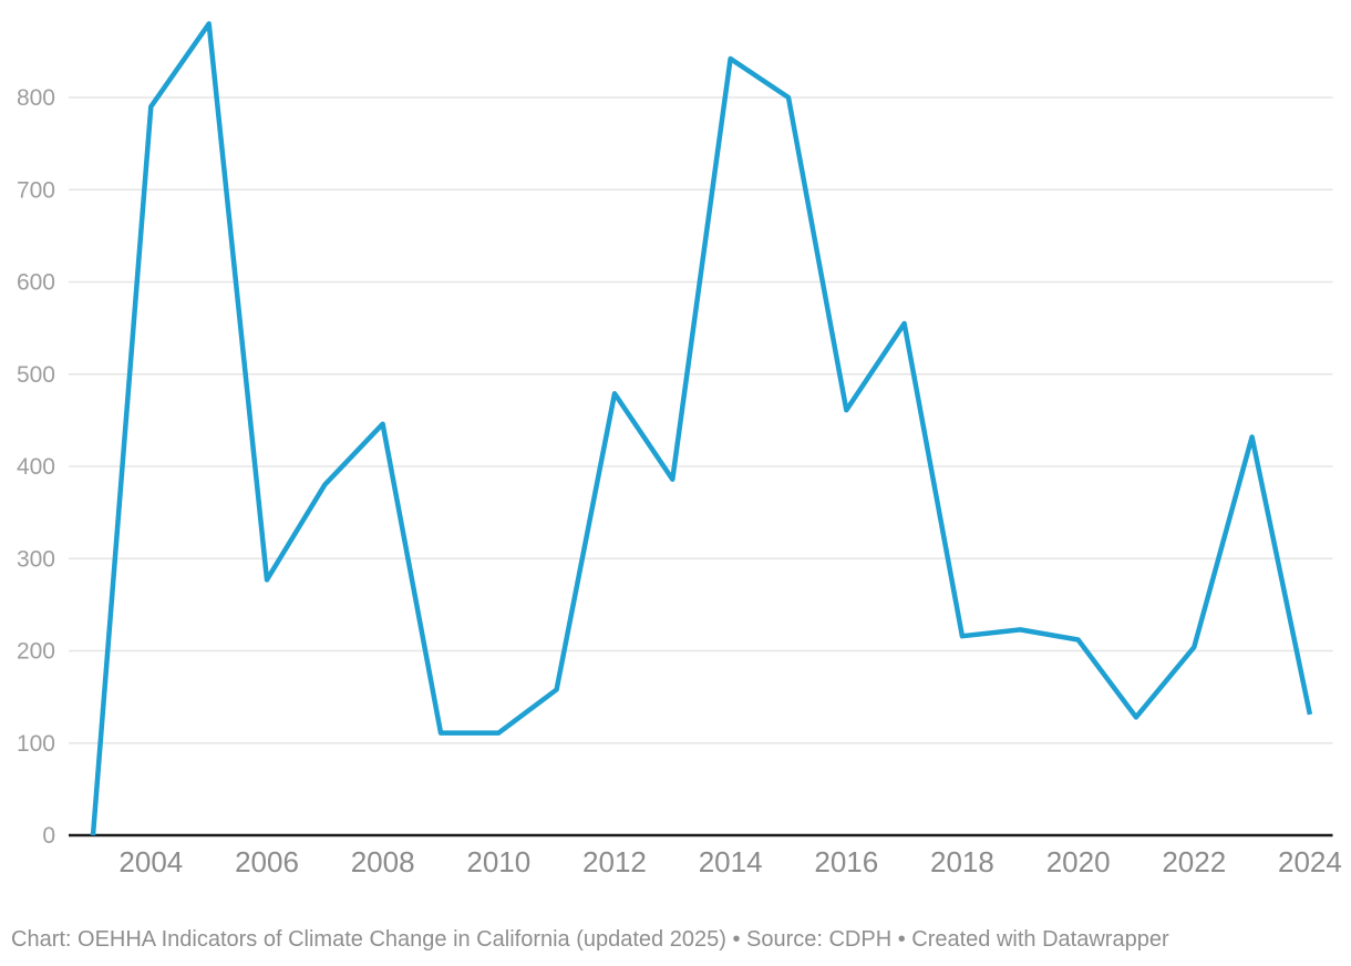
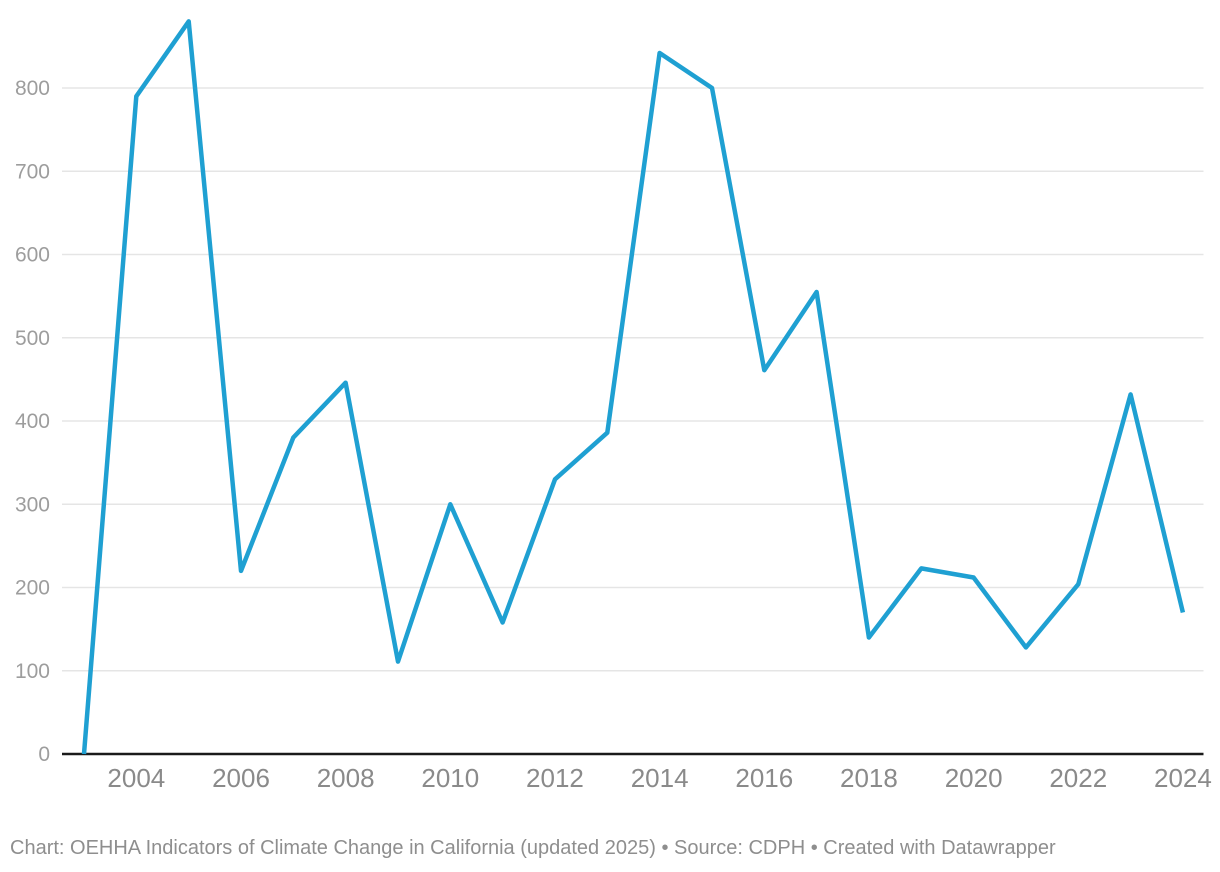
2006: 280 -> 220
2010: 110 -> 300
2012: 480 -> 330
2018: 220 -> 140
2024: 130 -> 170
